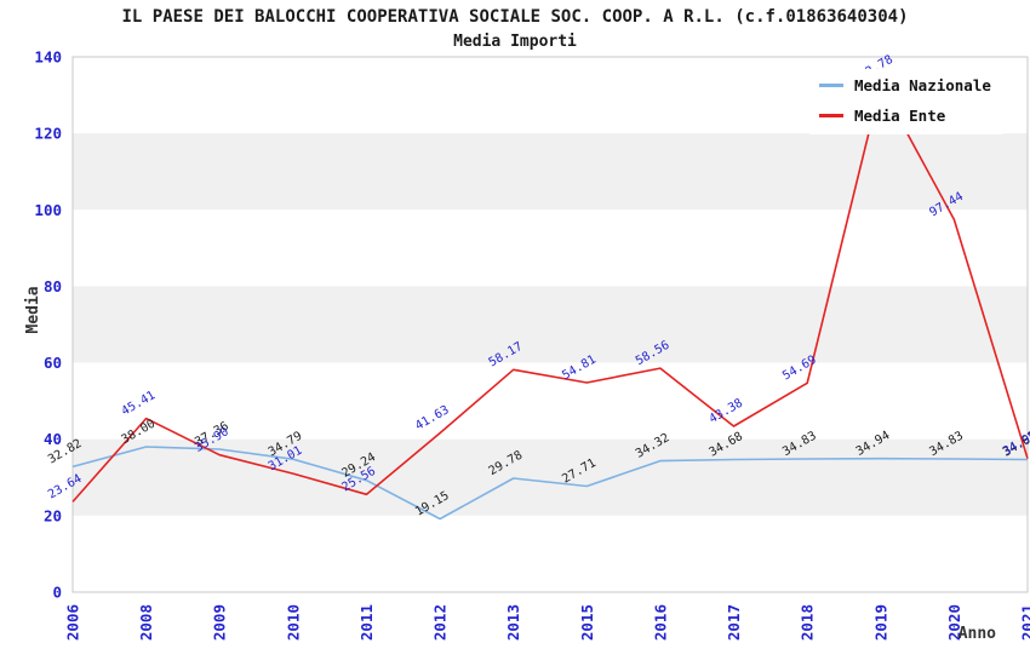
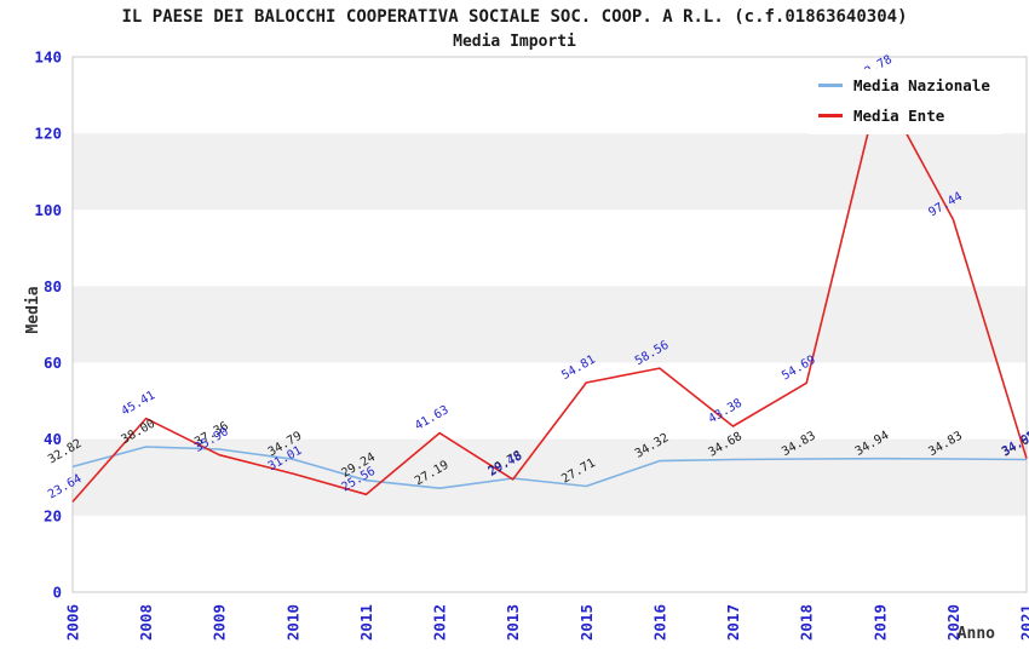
Media Nazionale/2012: 19.15 -> 27.19
Media Ente/2013: 58.17 -> 29.48
